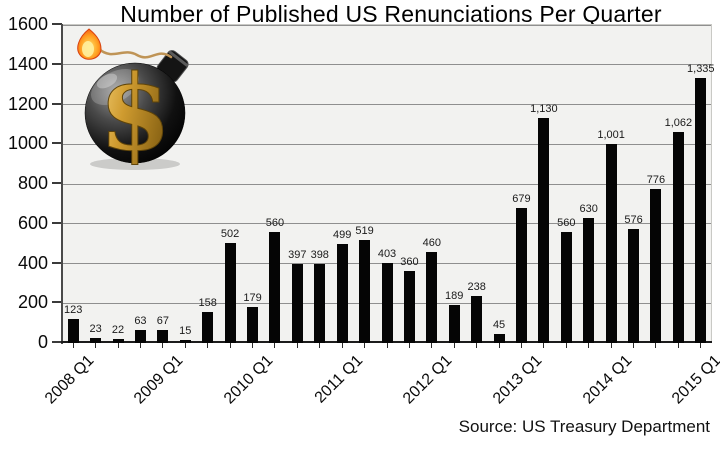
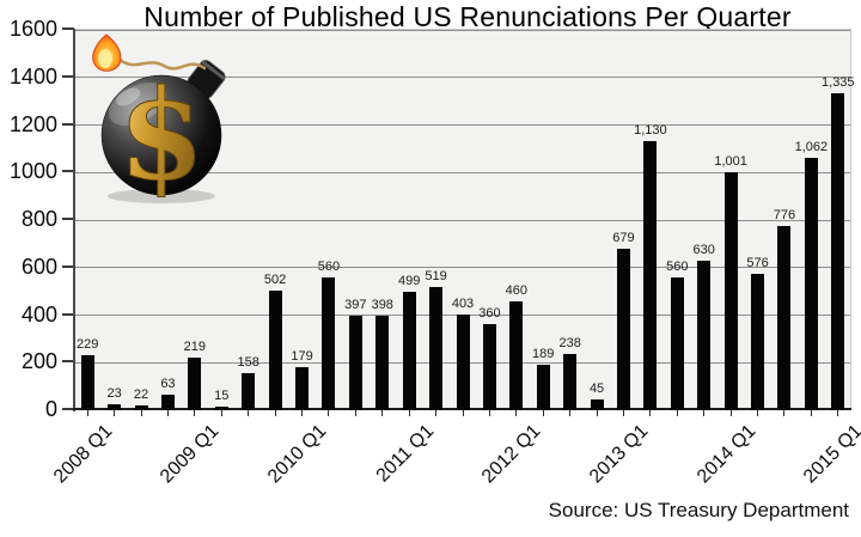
2008 Q1: 123 -> 229
2009 Q1: 67 -> 219
